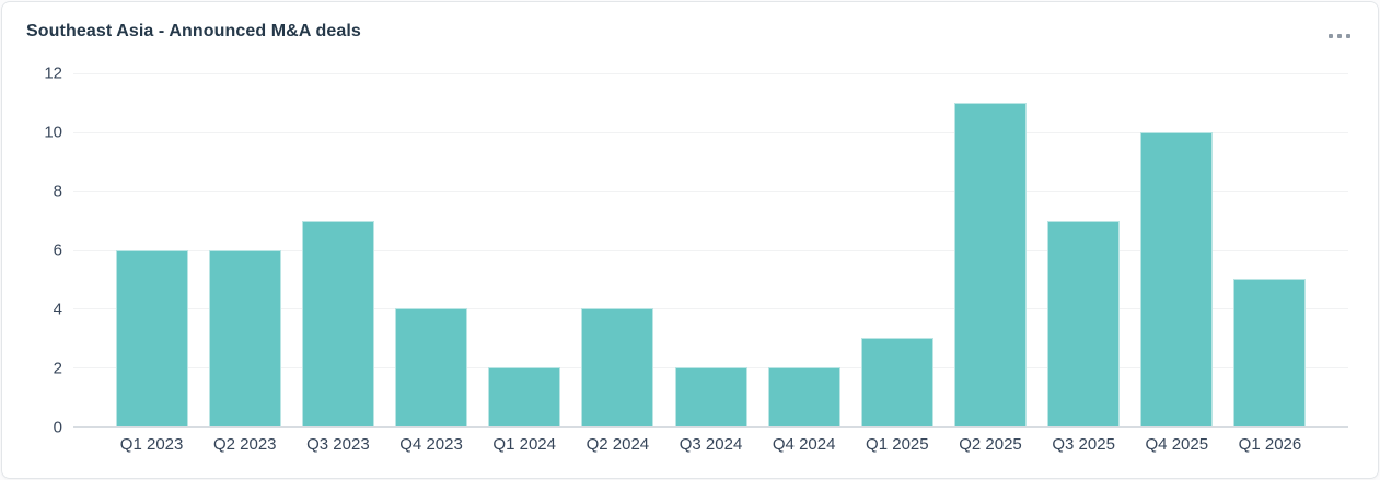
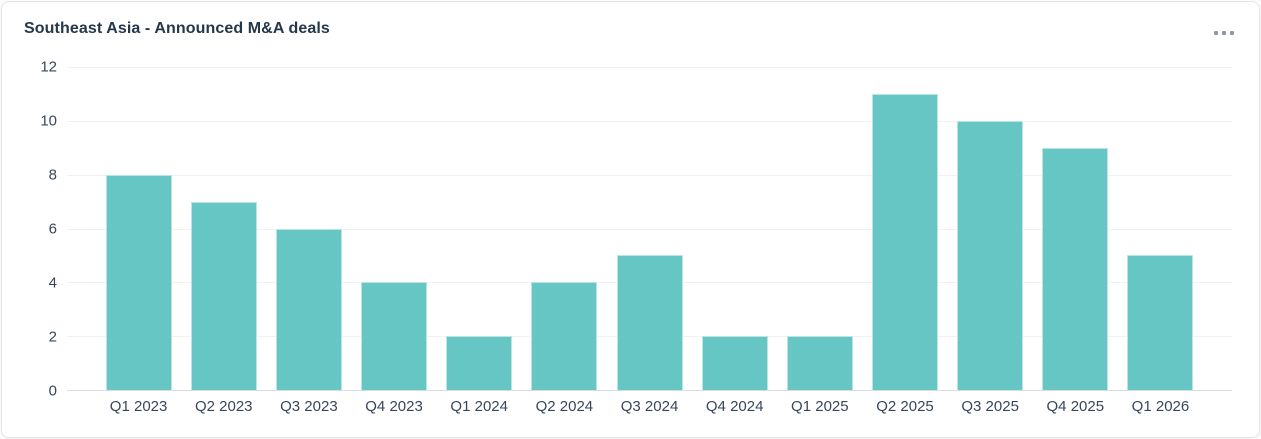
Q1 2023: 6 -> 8
Q2 2023: 6 -> 7
Q3 2023: 7 -> 6
Q3 2024: 2 -> 5
Q1 2025: 3 -> 2
Q3 2025: 7 -> 10
Q4 2025: 10 -> 9
